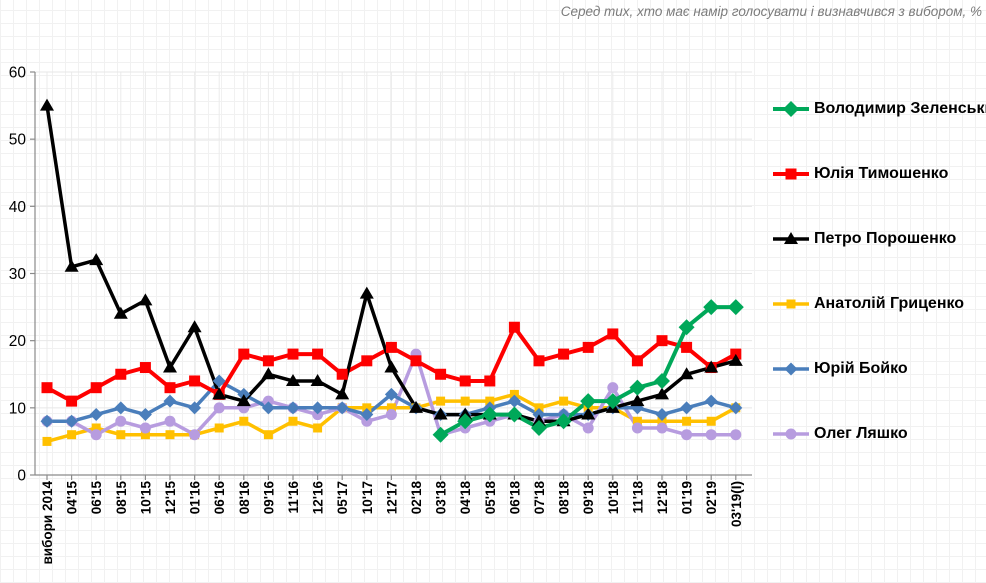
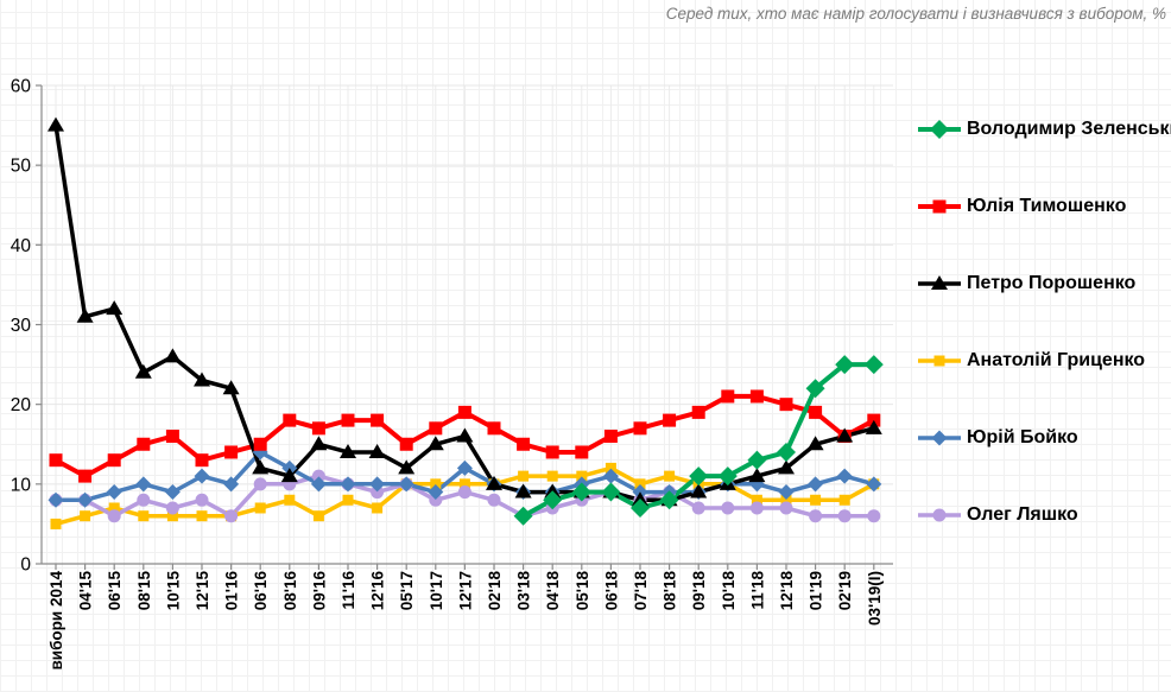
Петро Порошенко/12'15: 16 -> 23
Юлія Тимошенко/06'16: 12 -> 15
Петро Порошенко/10'17: 27 -> 15
Олег Ляшко/02'18: 18 -> 8
Юлія Тимошенко/06'18: 22 -> 16
Олег Ляшко/10'18: 13 -> 7
Юлія Тимошенко/11'18: 17 -> 21
